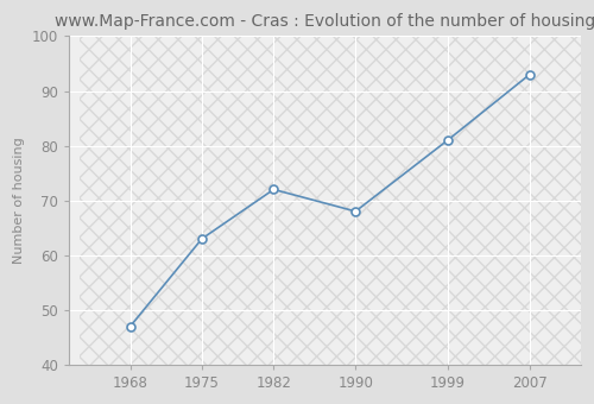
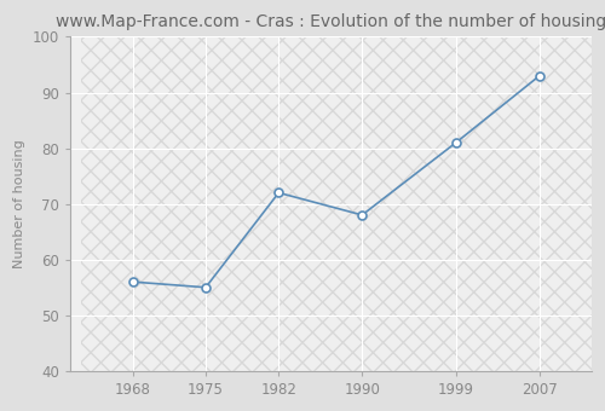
1968: 47 -> 56
1975: 63 -> 55
